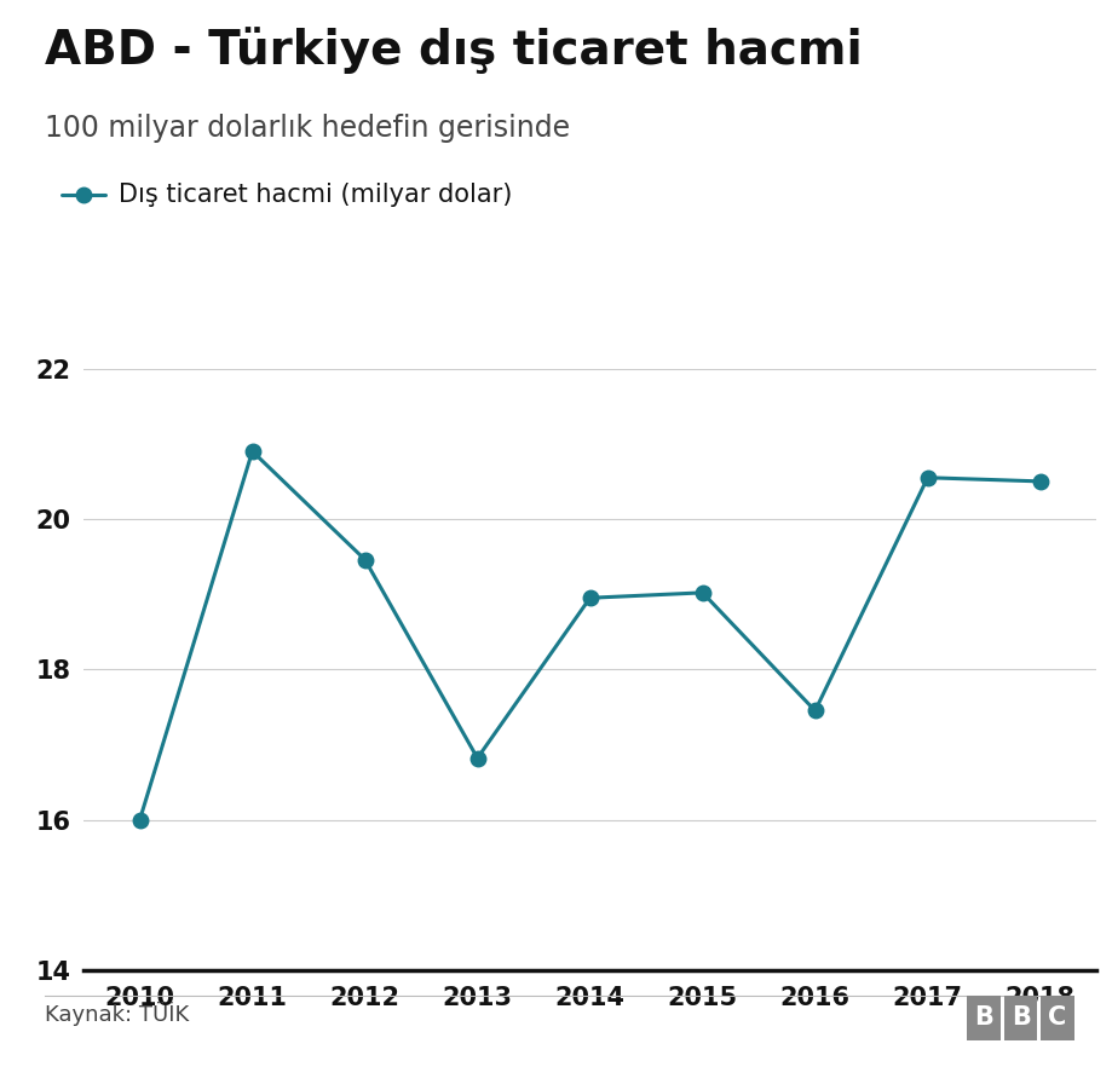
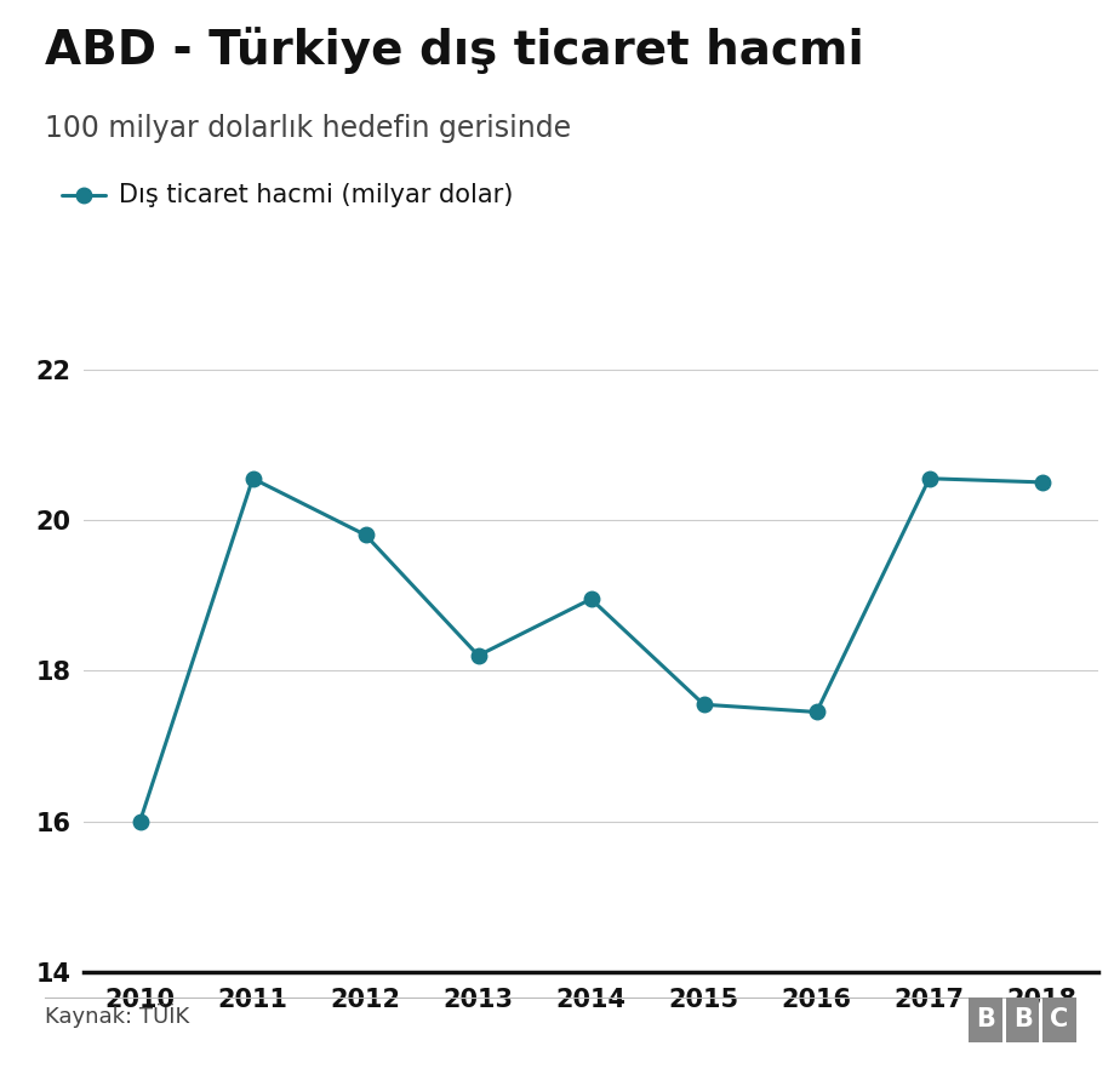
2011: 20.90 -> 20.55
2012: 19.46 -> 19.80
2013: 16.82 -> 18.20
2015: 19.02 -> 17.55
